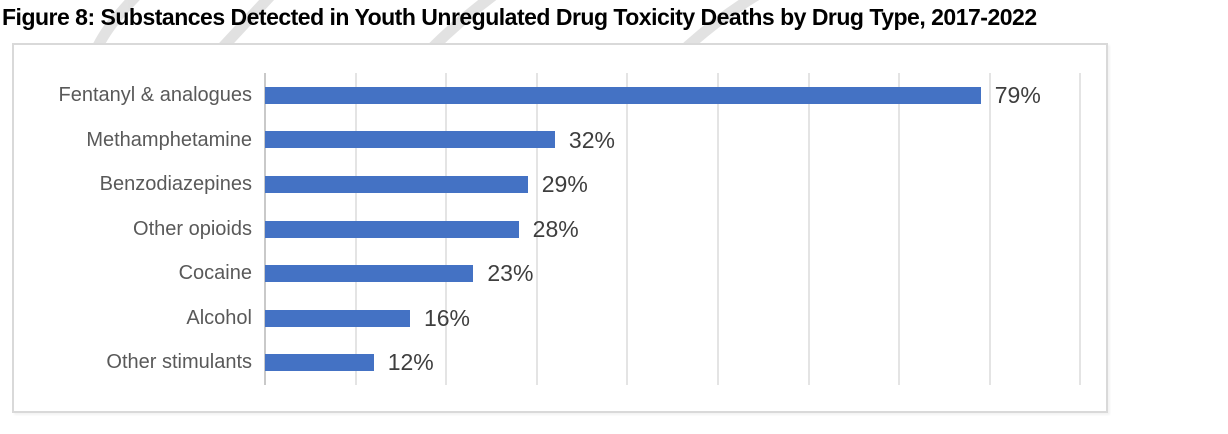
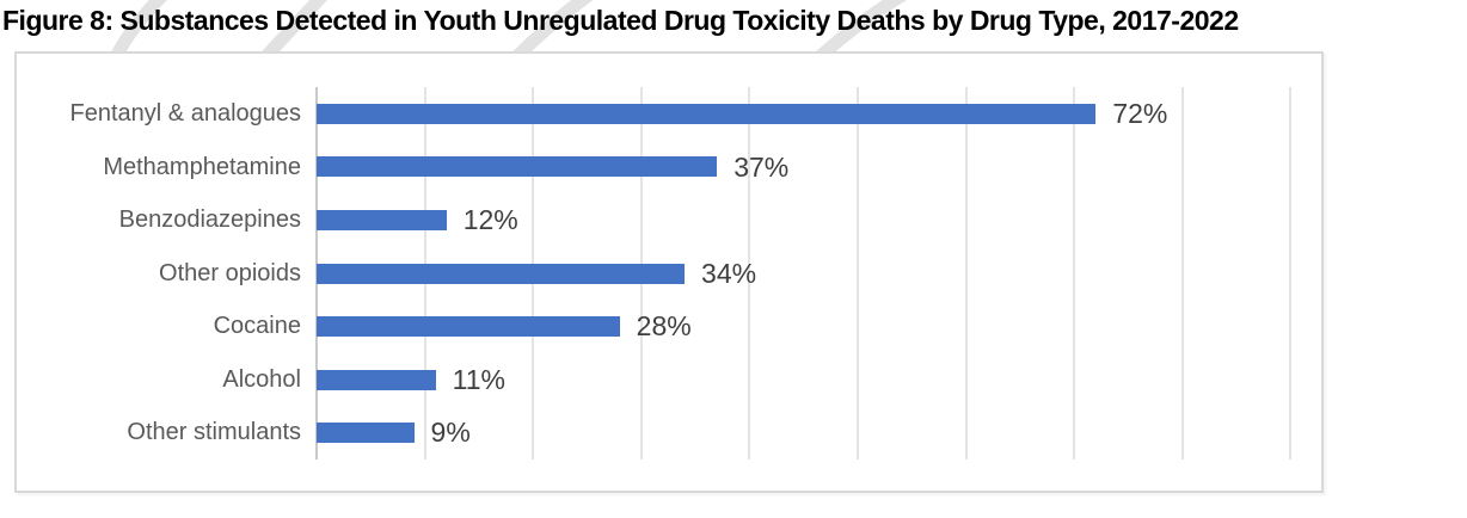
Fentanyl & analogues: 79% -> 72%
Methamphetamine: 32% -> 37%
Benzodiazepines: 29% -> 12%
Other opioids: 28% -> 34%
Cocaine: 23% -> 28%
Alcohol: 16% -> 11%
Other stimulants: 12% -> 9%
